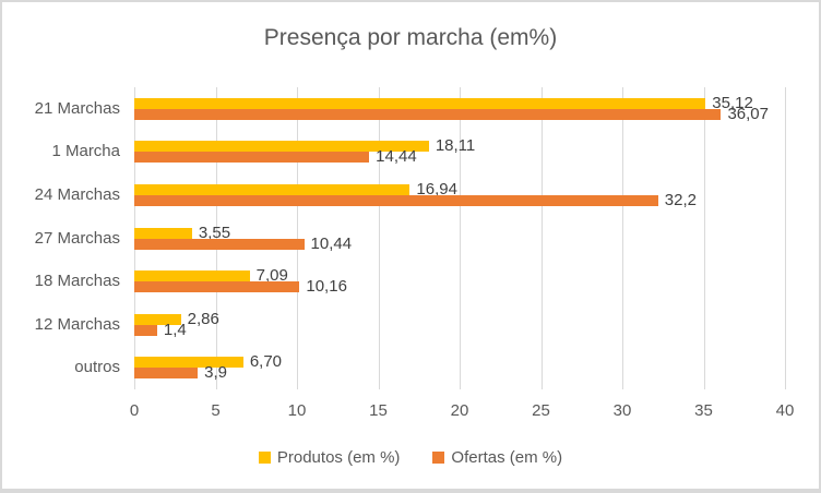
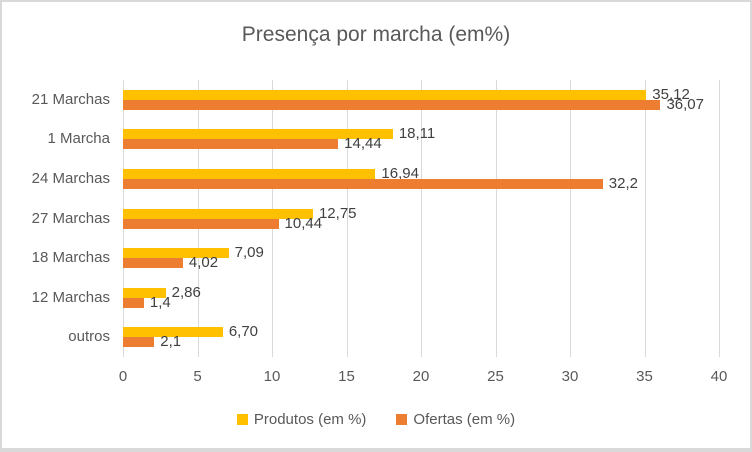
Produtos (em %)/27 Marchas: 3,55 -> 12,75
Ofertas (em %)/18 Marchas: 10,16 -> 4,02
Ofertas (em %)/outros: 3,9 -> 2,1
